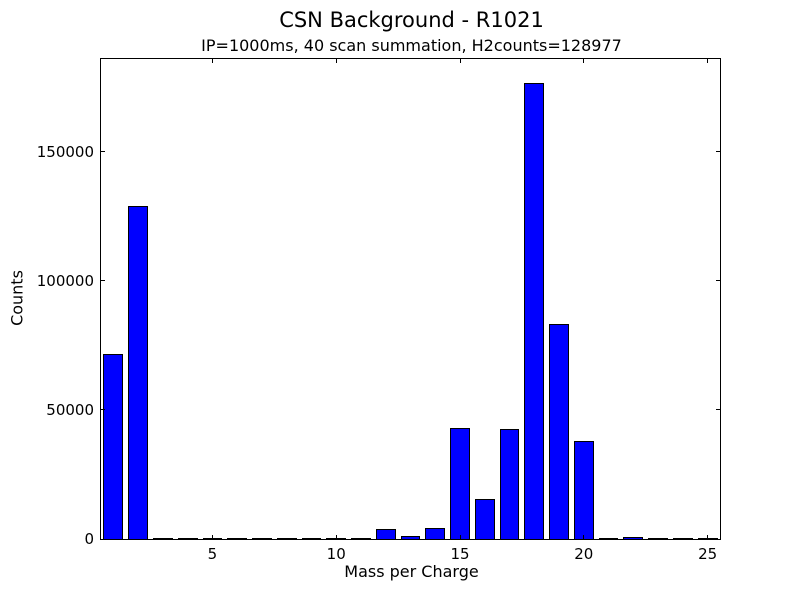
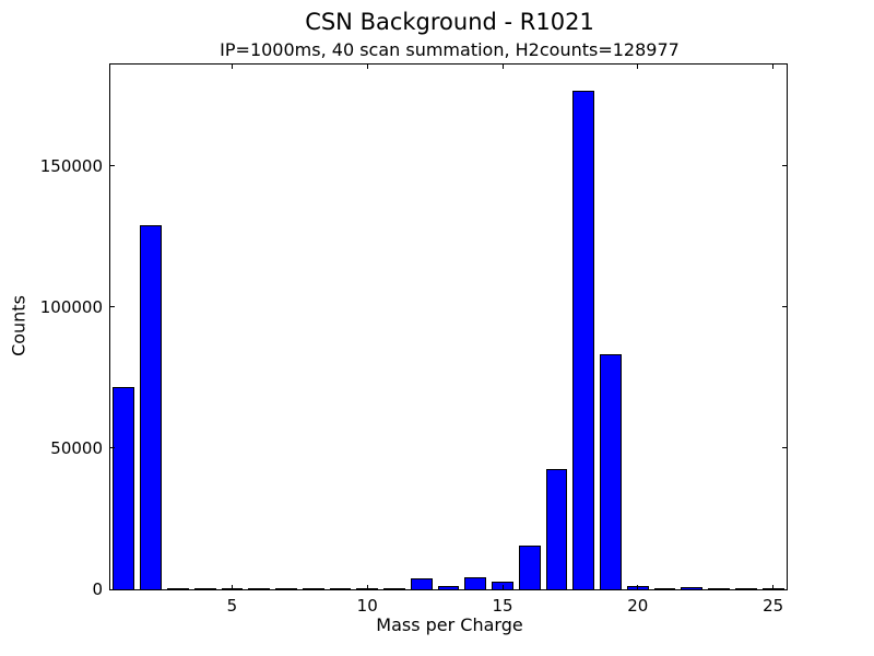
15: 43000 -> 3000
20: 38000 -> 1000
